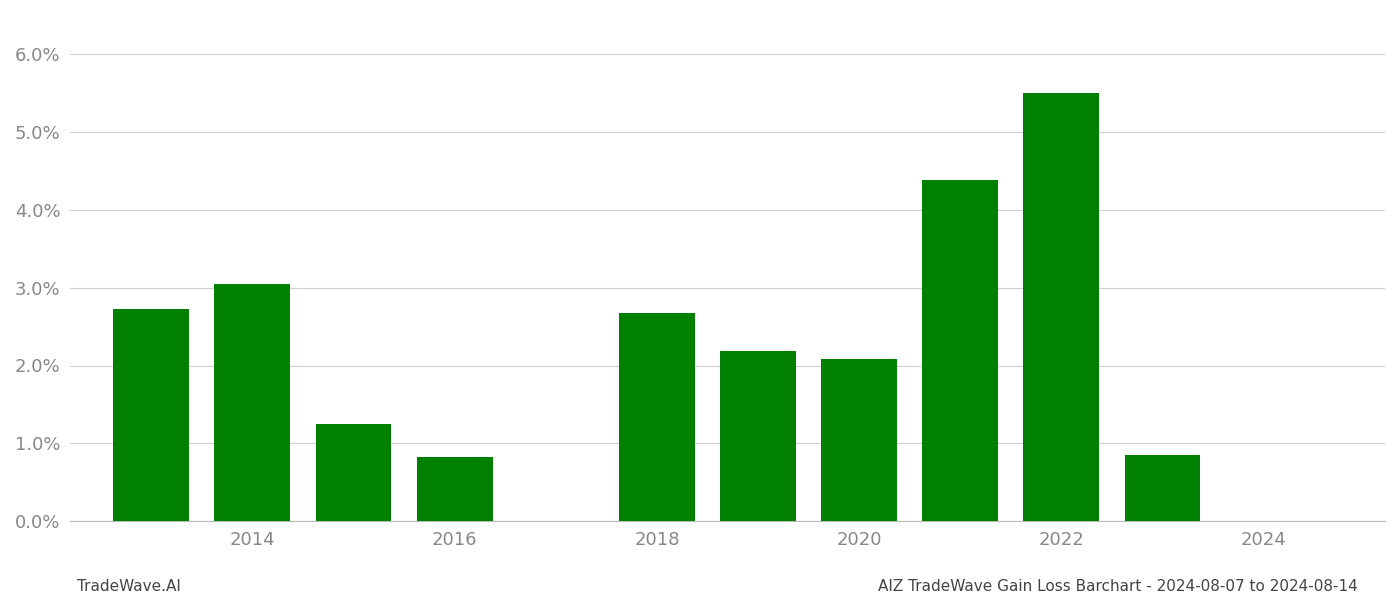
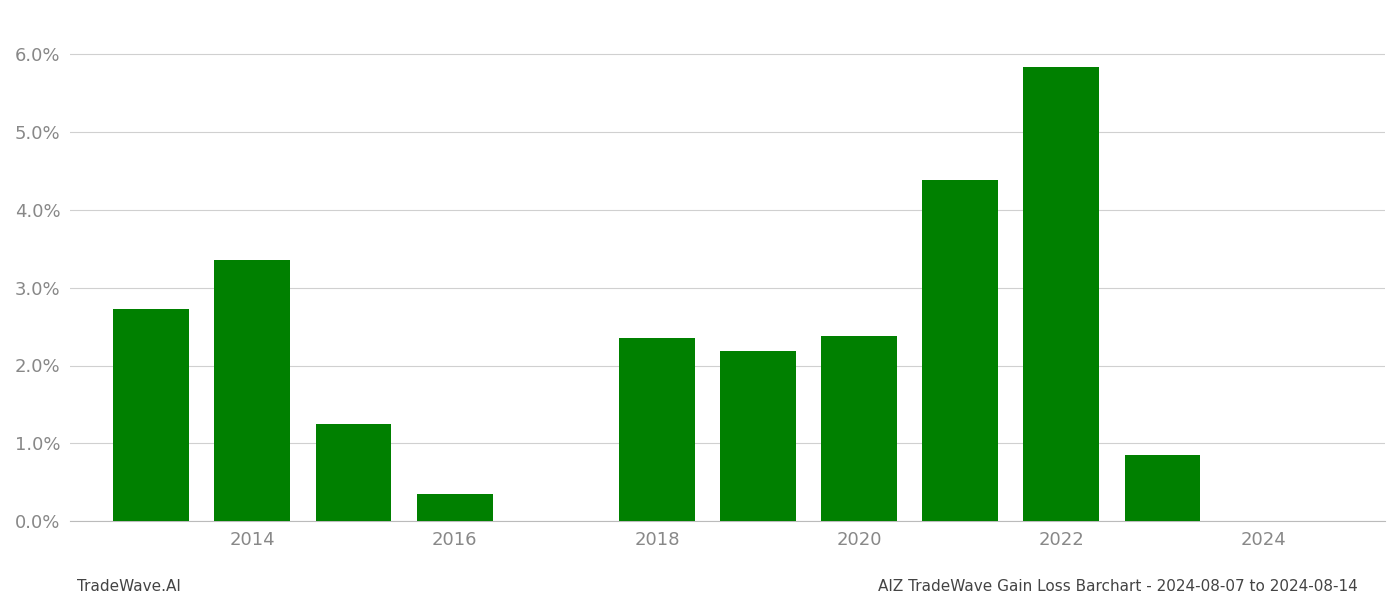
2014: 3.04% -> 3.35%
2016: 0.82% -> 0.35%
2018: 2.68% -> 2.35%
2020: 2.08% -> 2.38%
2022: 5.50% -> 5.83%
